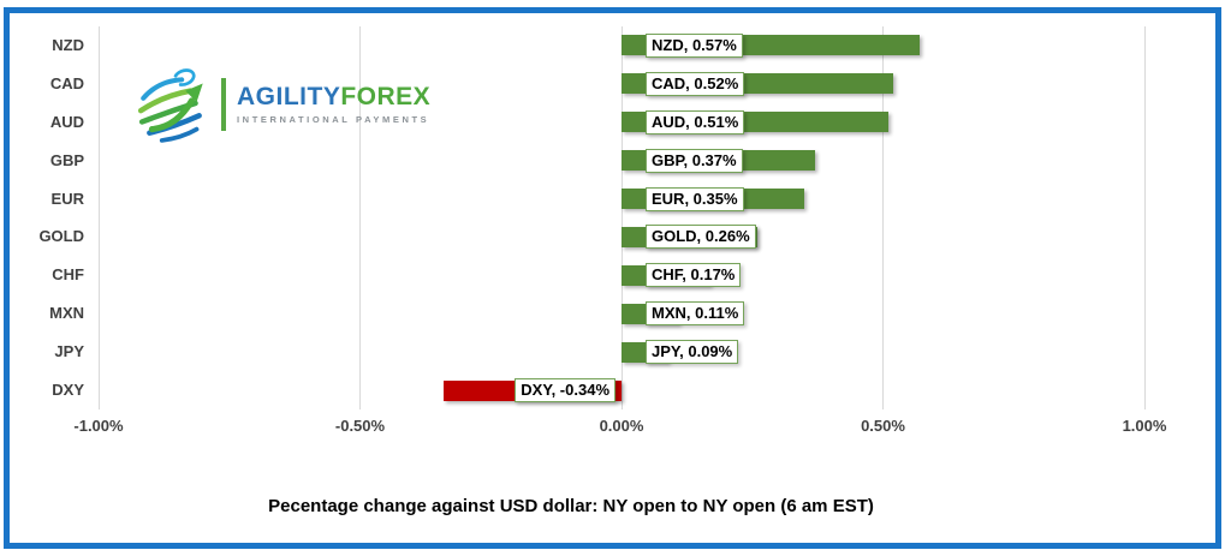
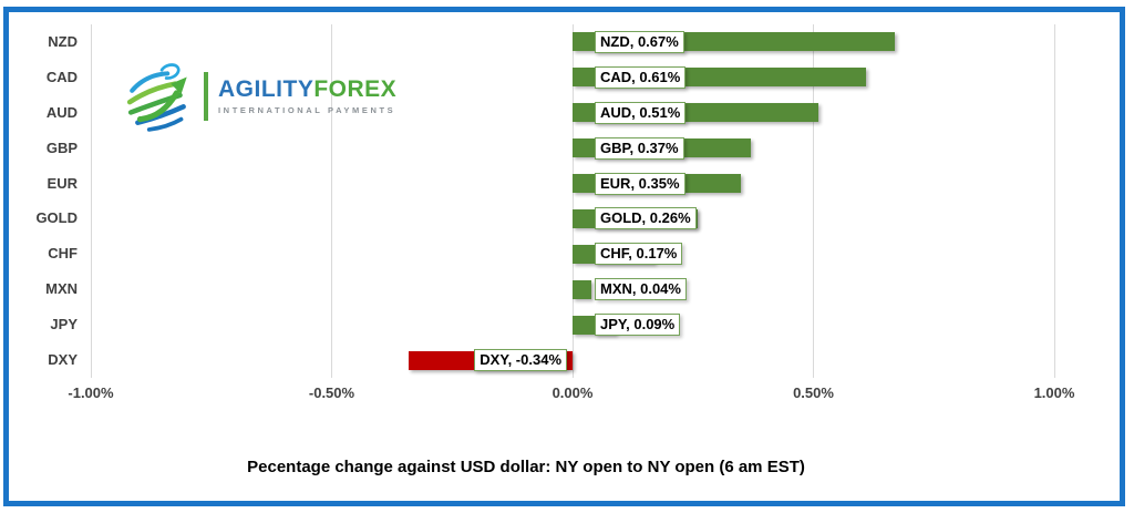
NZD: 0.57% -> 0.67%
CAD: 0.52% -> 0.61%
MXN: 0.11% -> 0.04%
